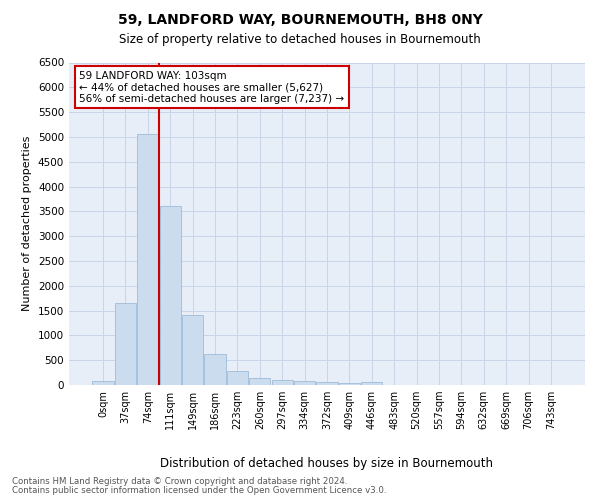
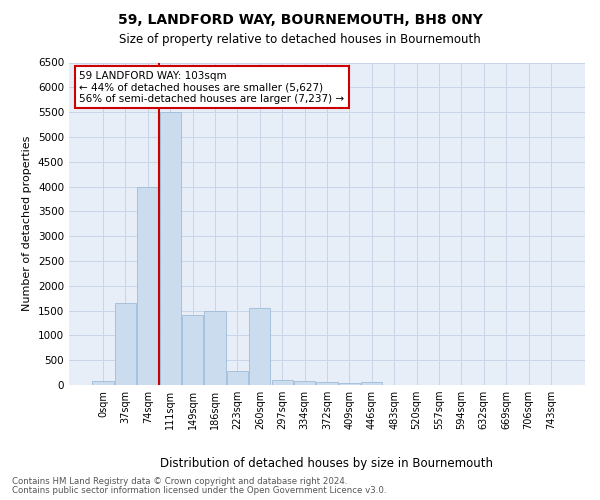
74sqm: 5060 -> 4000
111sqm: 3600 -> 5500
186sqm: 620 -> 1500
260sqm: 150 -> 1550
